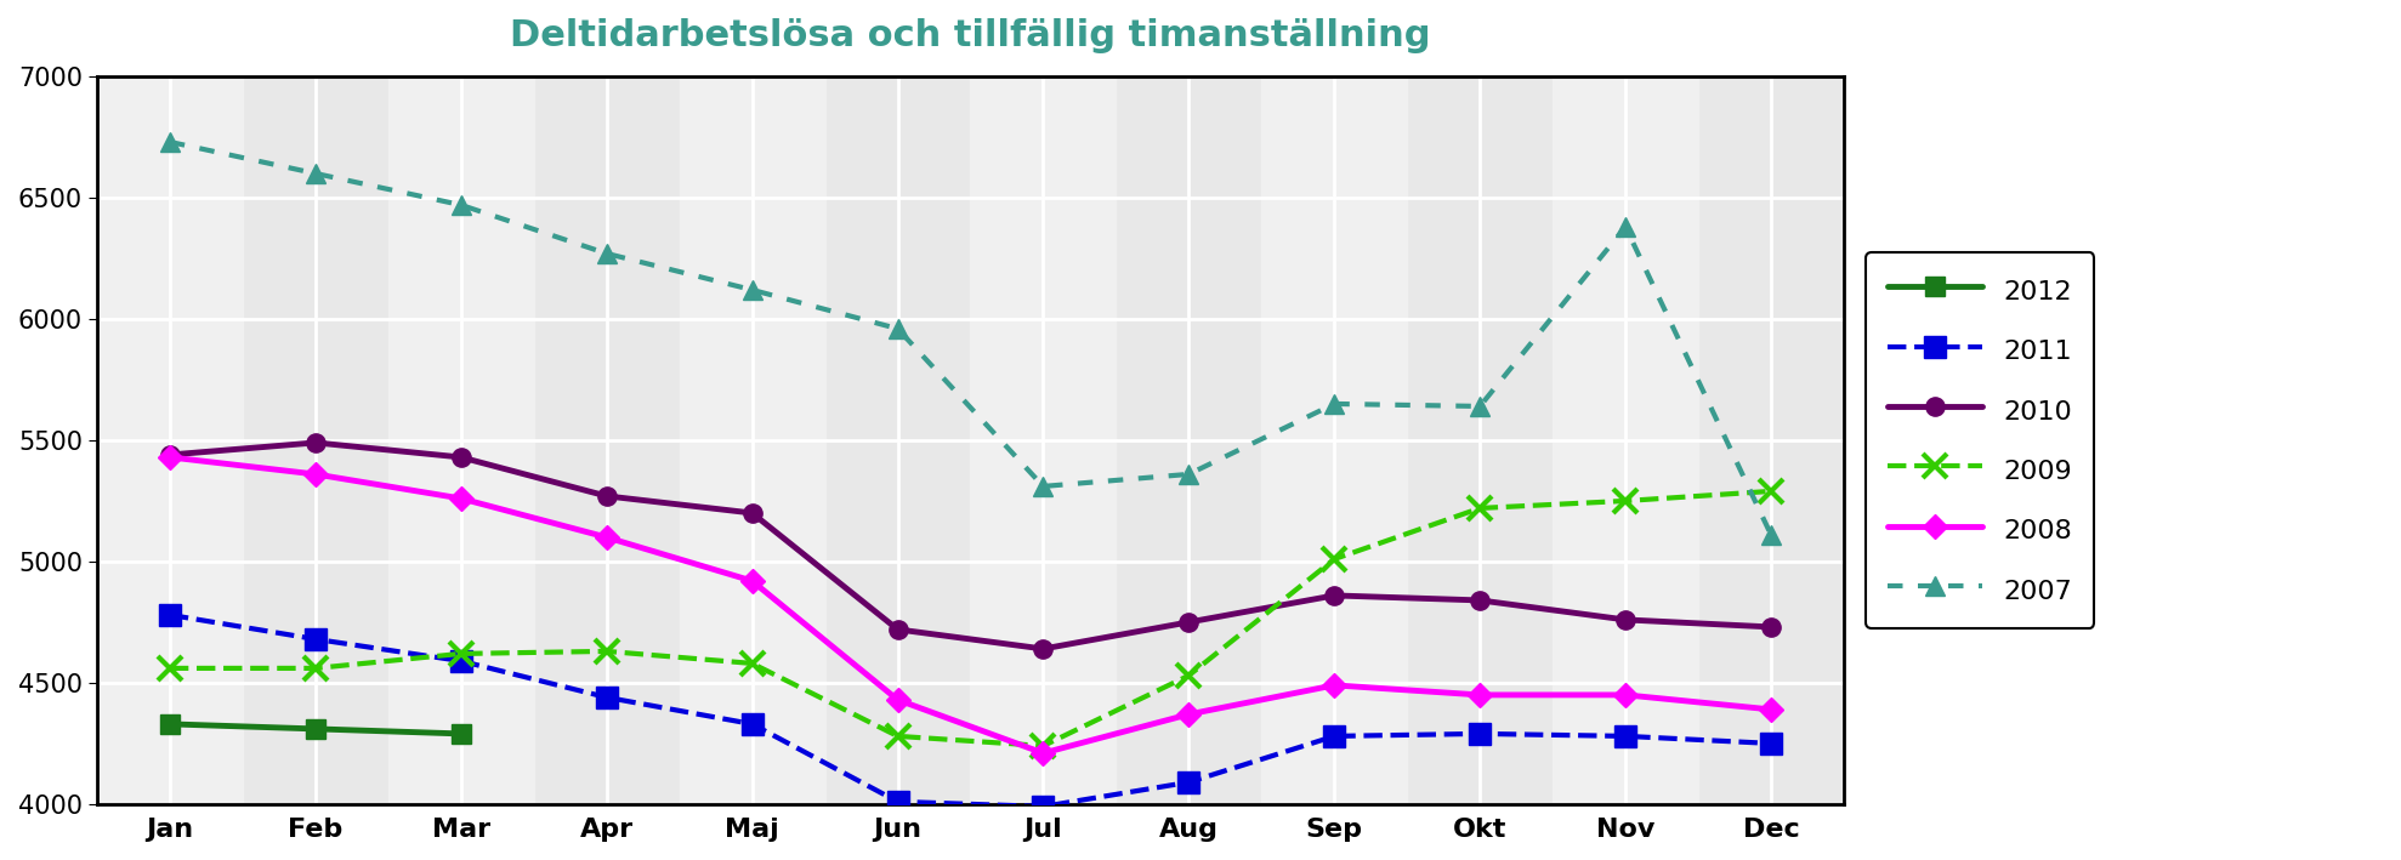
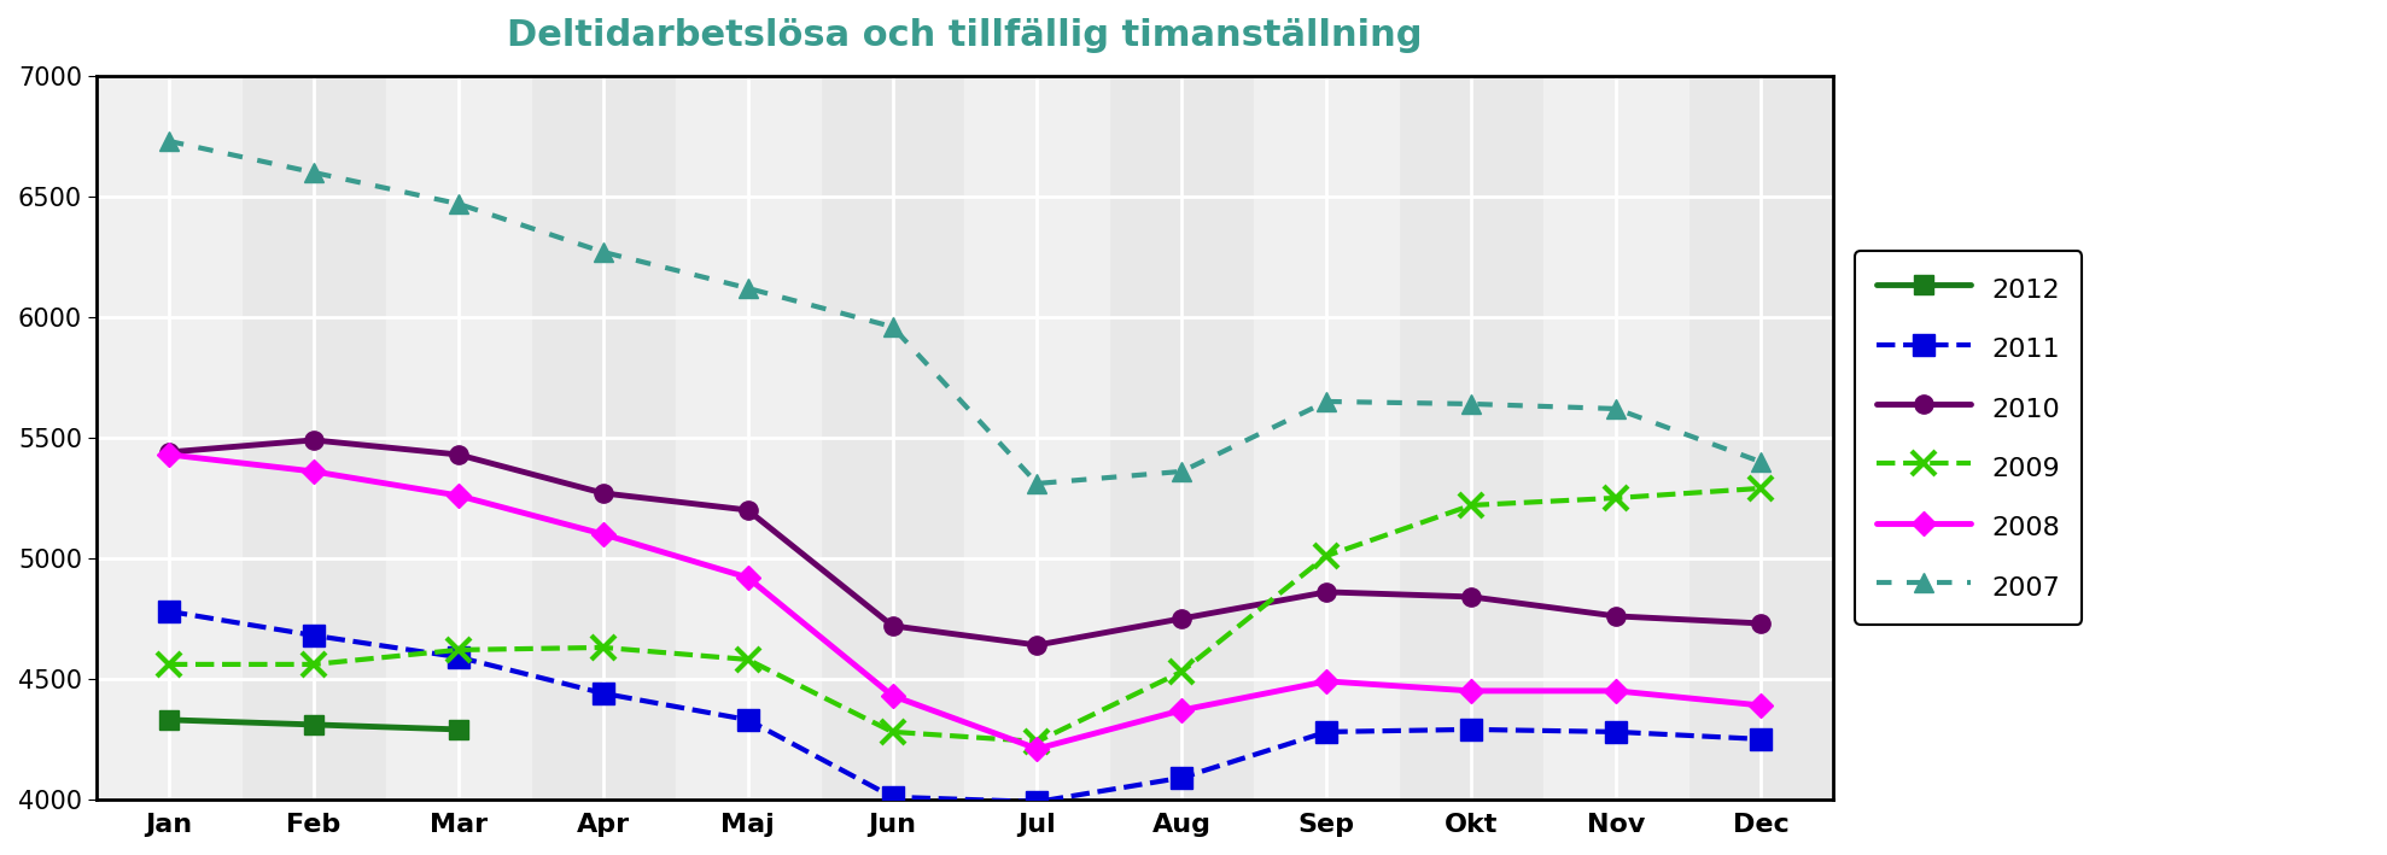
2007/Nov: 6380 -> 5620
2007/Dec: 5110 -> 5400
